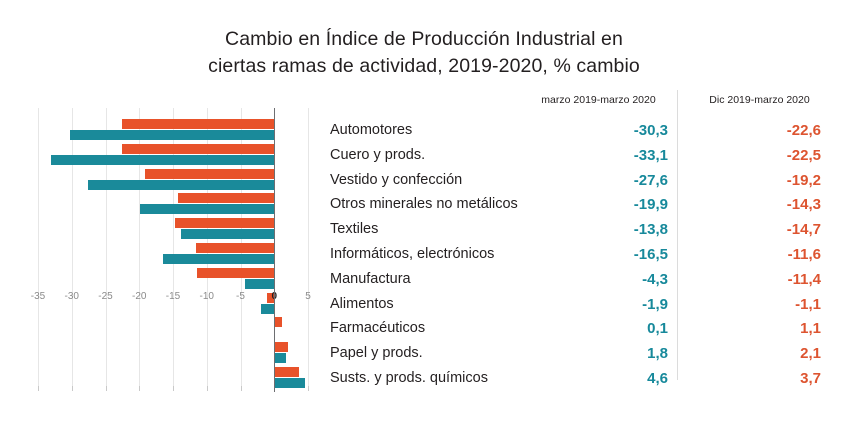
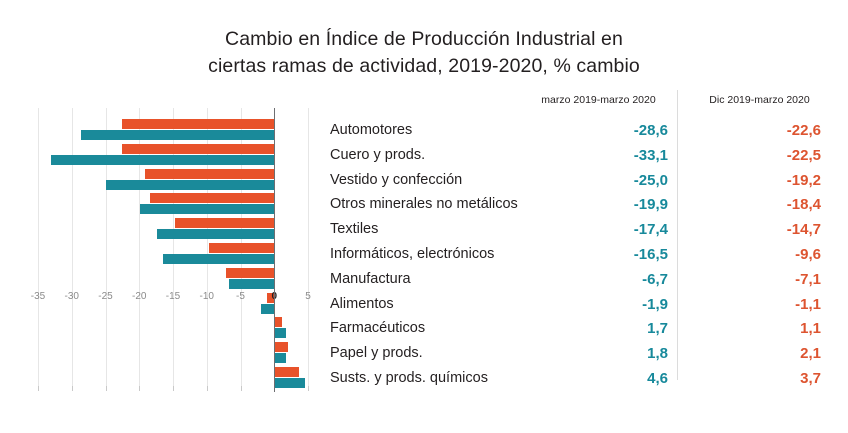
marzo 2019-marzo 2020/Automotores: -30,3 -> -28,6
marzo 2019-marzo 2020/Vestido y confección: -27,6 -> -25,0
Dic 2019-marzo 2020/Otros minerales no metálicos: -14,3 -> -18,4
marzo 2019-marzo 2020/Textiles: -13,8 -> -17,4
Dic 2019-marzo 2020/Informáticos, electrónicos: -11,6 -> -9,6
marzo 2019-marzo 2020/Manufactura: -4,3 -> -6,7
Dic 2019-marzo 2020/Manufactura: -11,4 -> -7,1
marzo 2019-marzo 2020/Farmacéuticos: 0,1 -> 1,7
